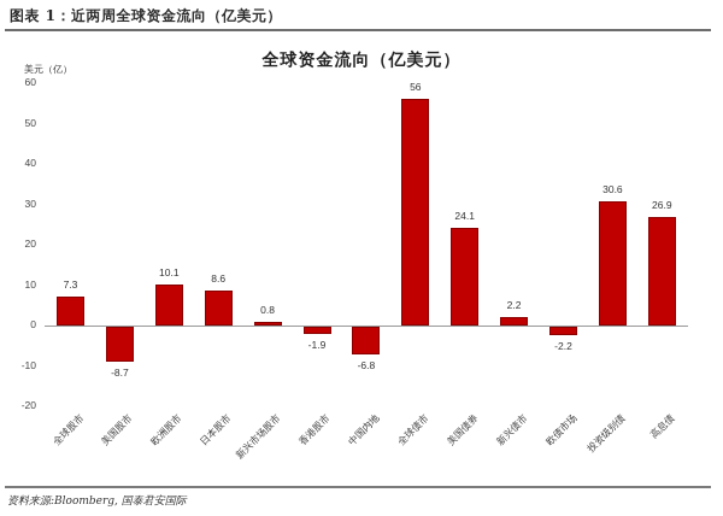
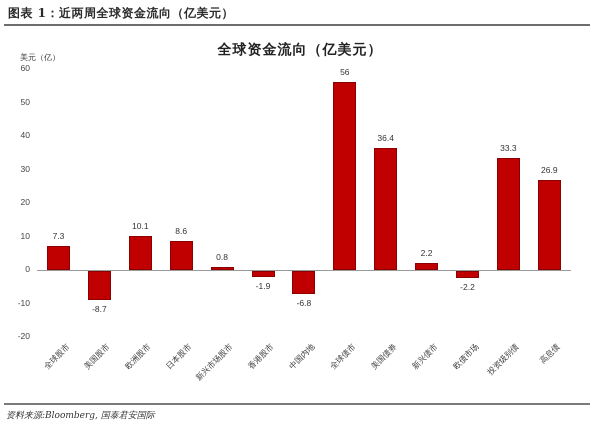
美国债券: 24.1 -> 36.4
投资级别债: 30.6 -> 33.3
